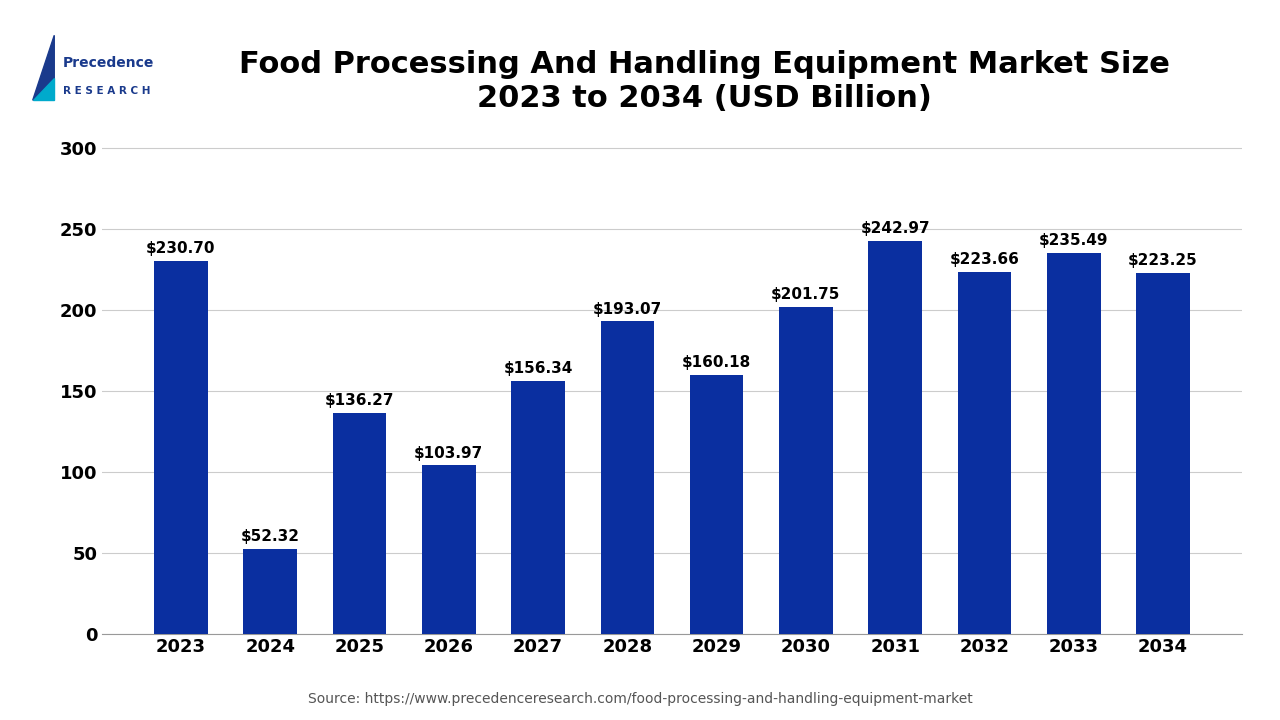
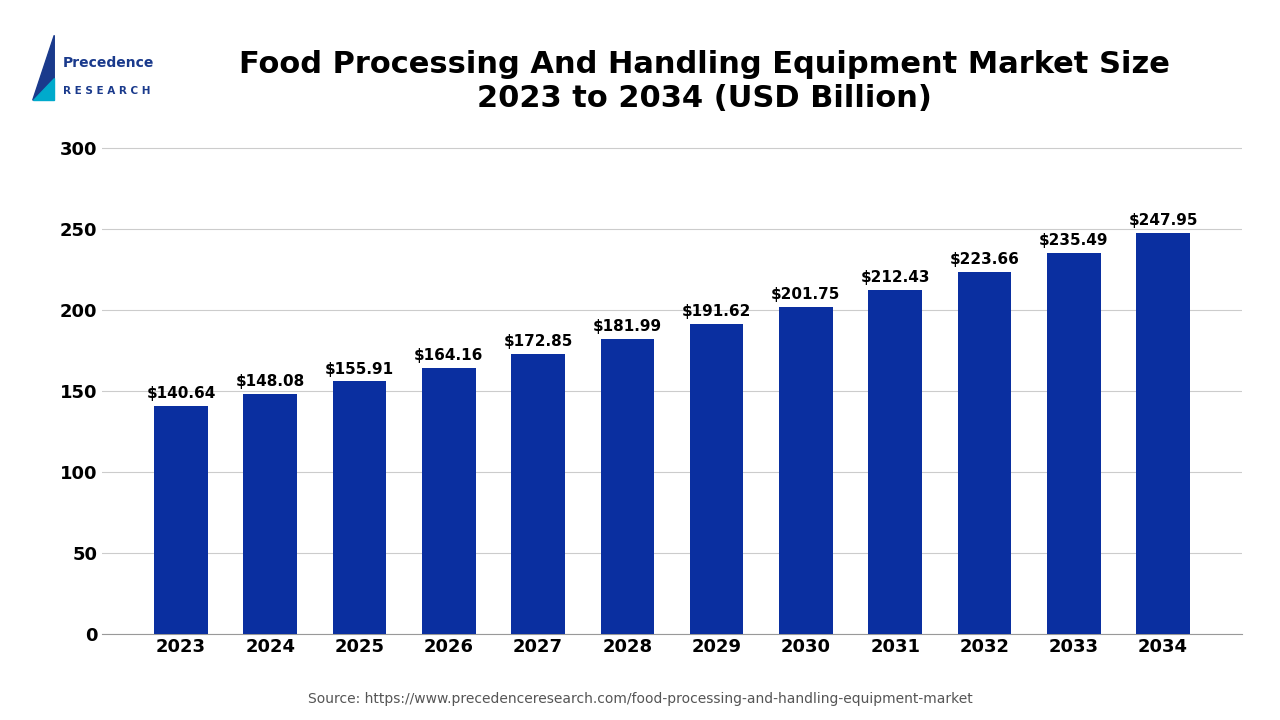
2023: $230.70 -> $140.64
2024: $52.32 -> $148.08
2025: $136.27 -> $155.91
2026: $103.97 -> $164.16
2027: $156.34 -> $172.85
2028: $193.07 -> $181.99
2029: $160.18 -> $191.62
2031: $242.97 -> $212.43
2034: $223.25 -> $247.95
